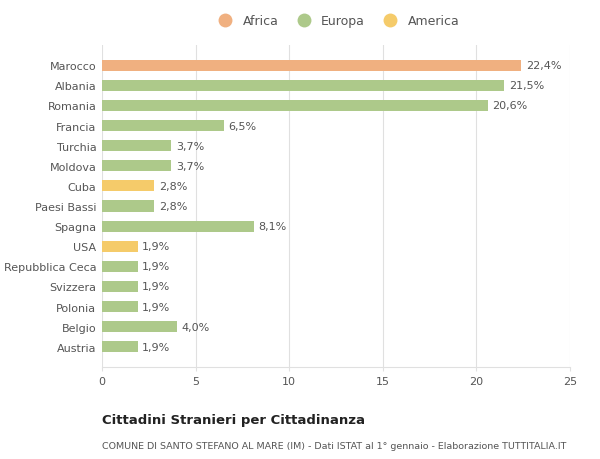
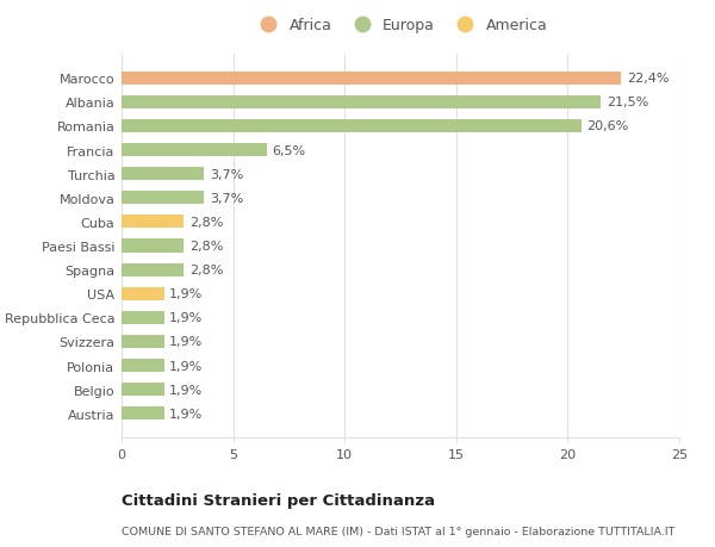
Spagna: 8,1% -> 2,8%
Belgio: 4,0% -> 1,9%
